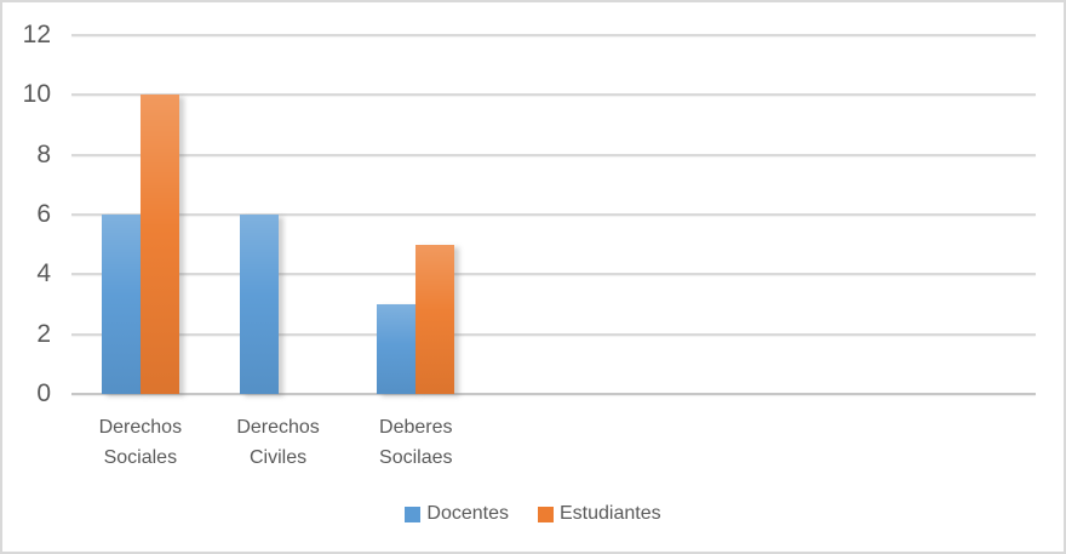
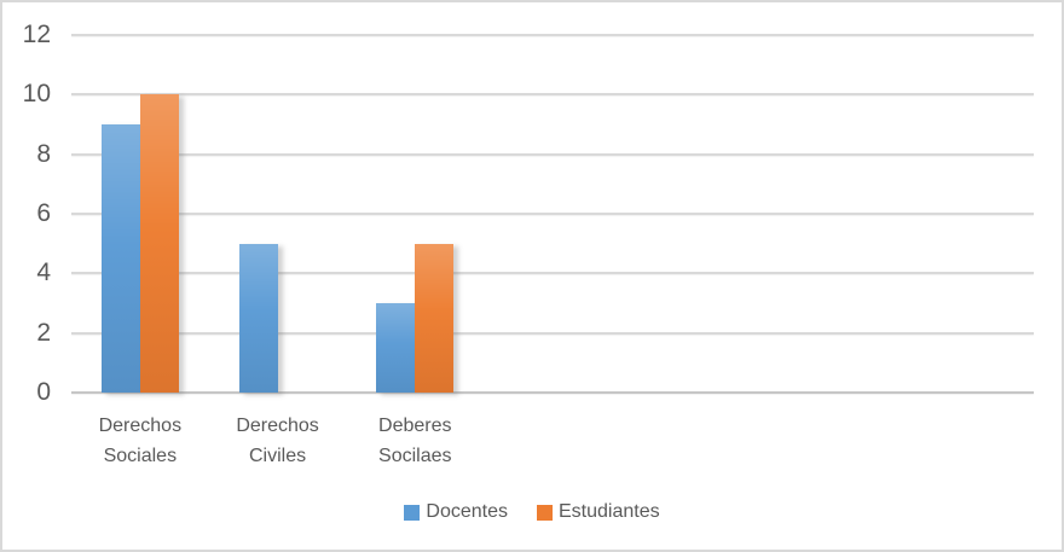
Docentes/Derechos Sociales: 6 -> 9
Docentes/Derechos Civiles: 6 -> 5
